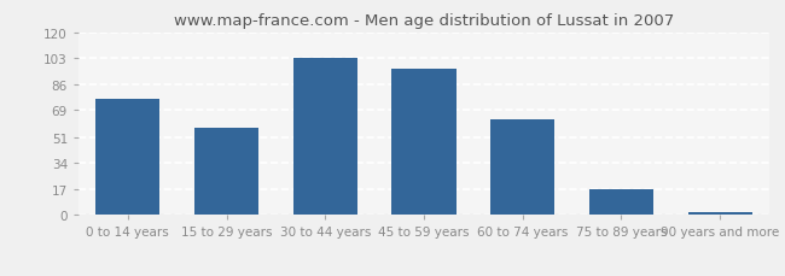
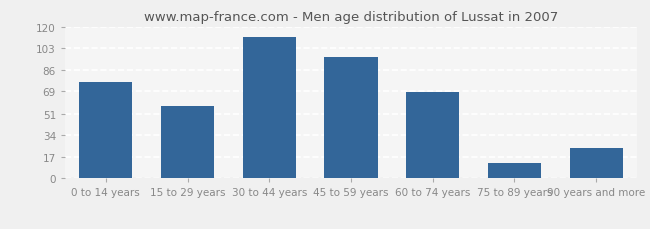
30 to 44 years: 103 -> 112
60 to 74 years: 63 -> 68
75 to 89 years: 17 -> 12
90 years and more: 2 -> 24
